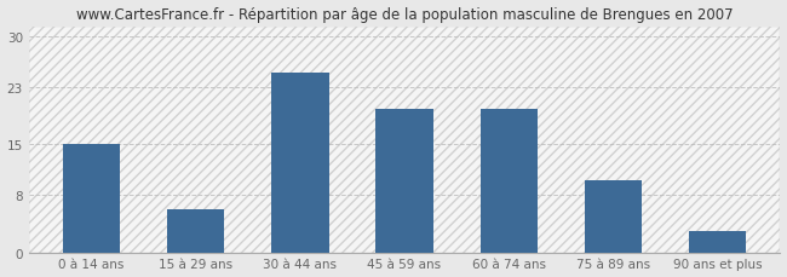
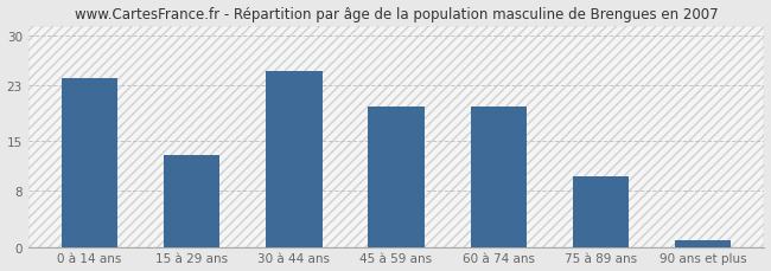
0 à 14 ans: 15 -> 24
15 à 29 ans: 6 -> 13
90 ans et plus: 3 -> 1
